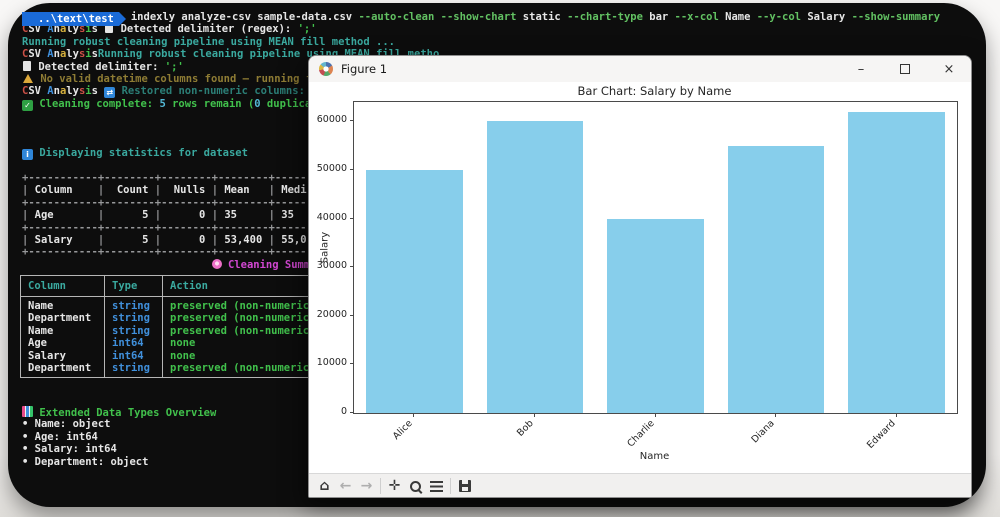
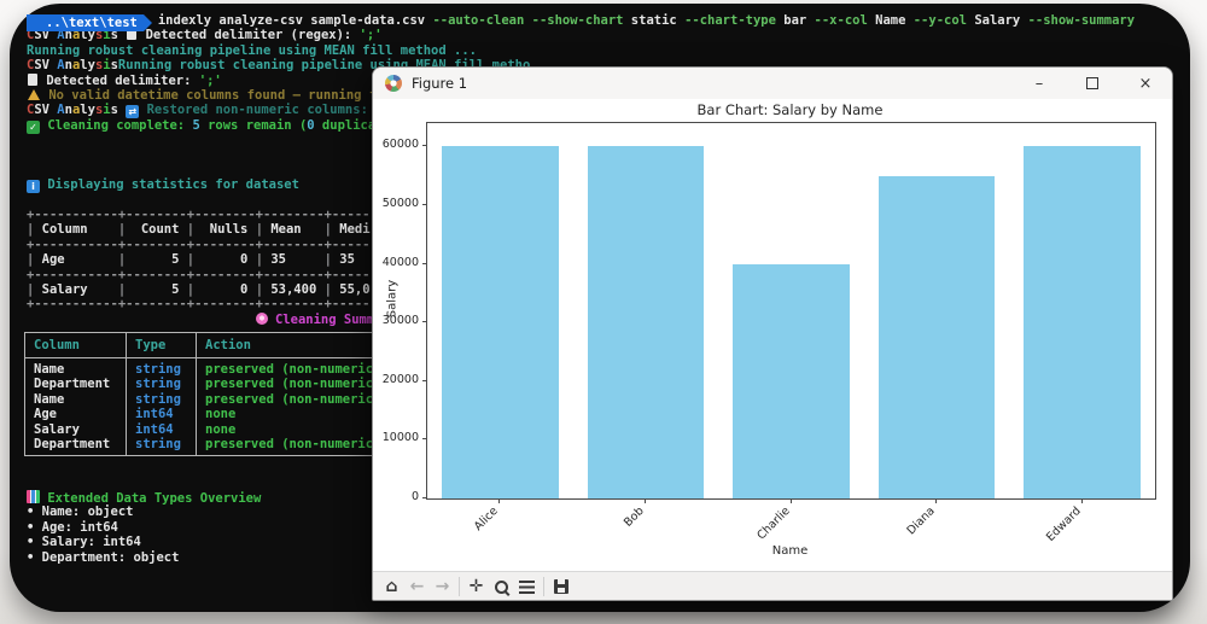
Alice: 50000 -> 60000
Edward: 62000 -> 60000
